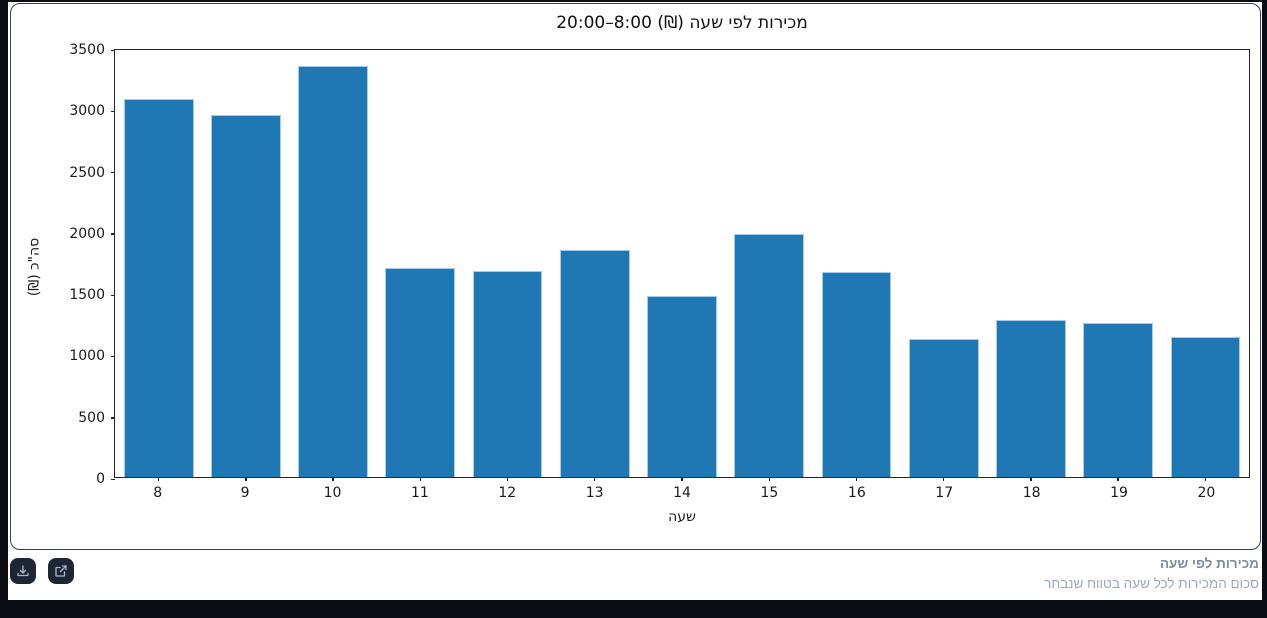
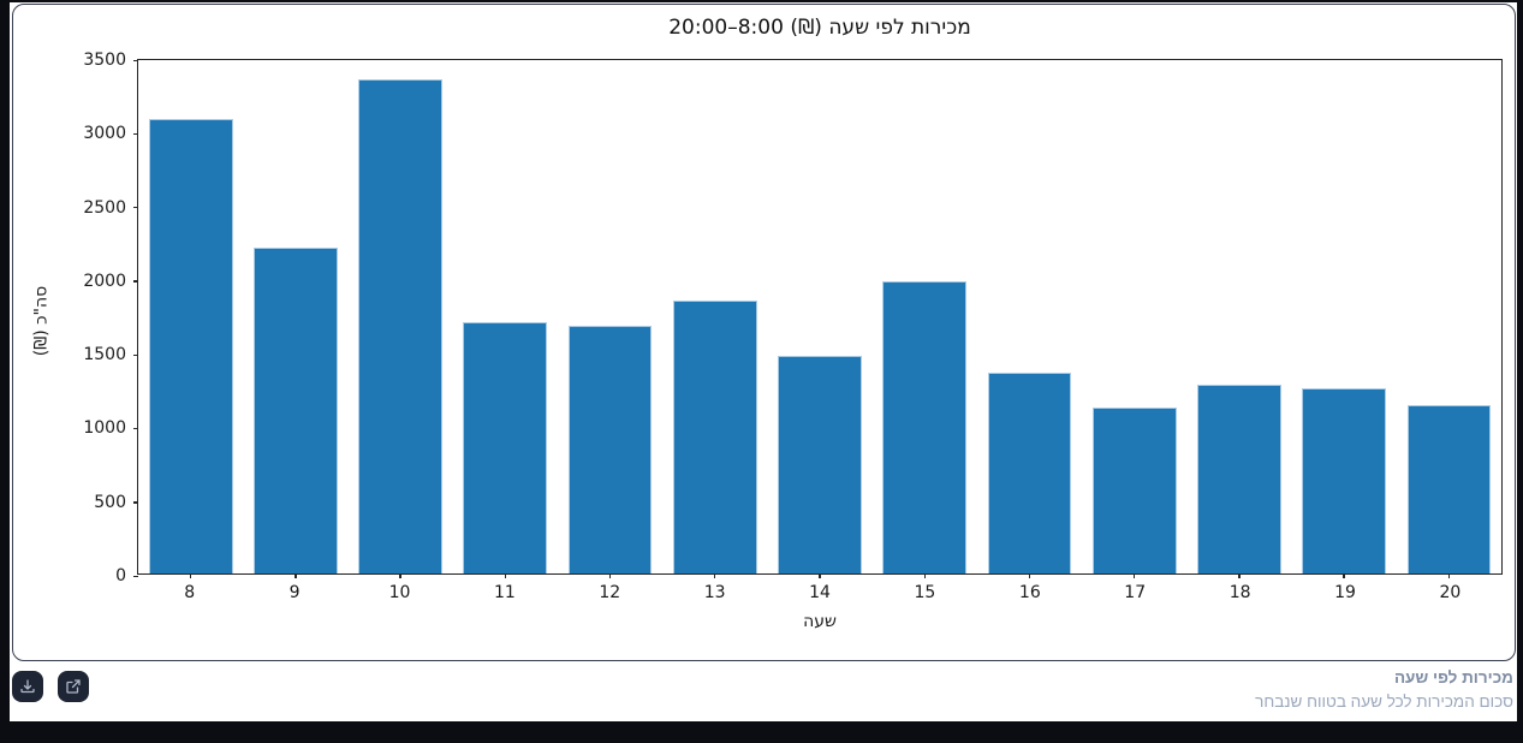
9: 2960 -> 2220
16: 1680 -> 1370
